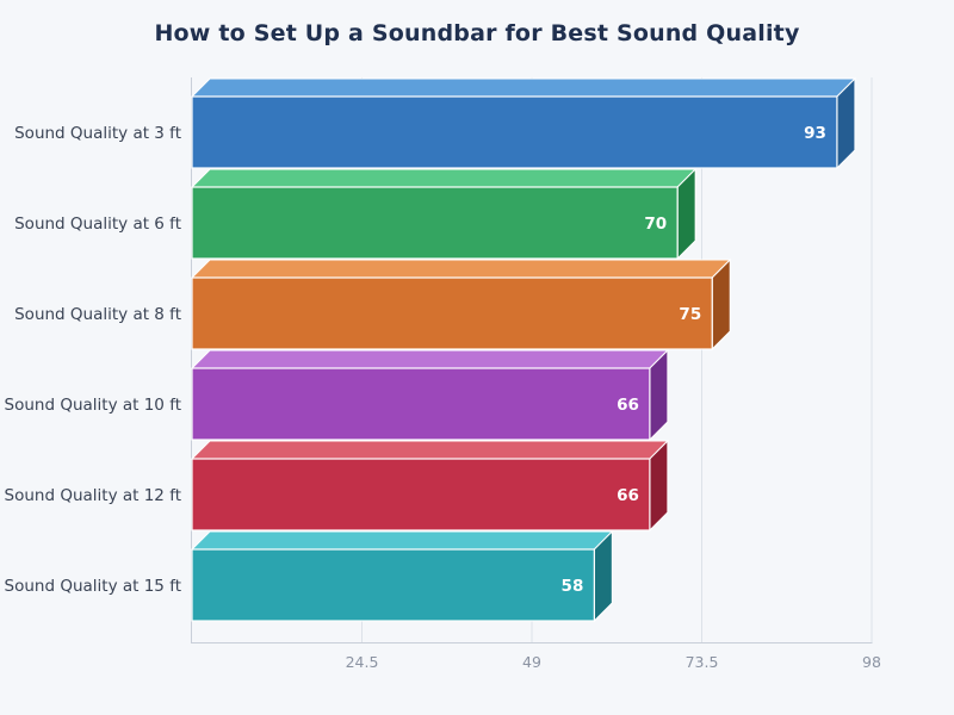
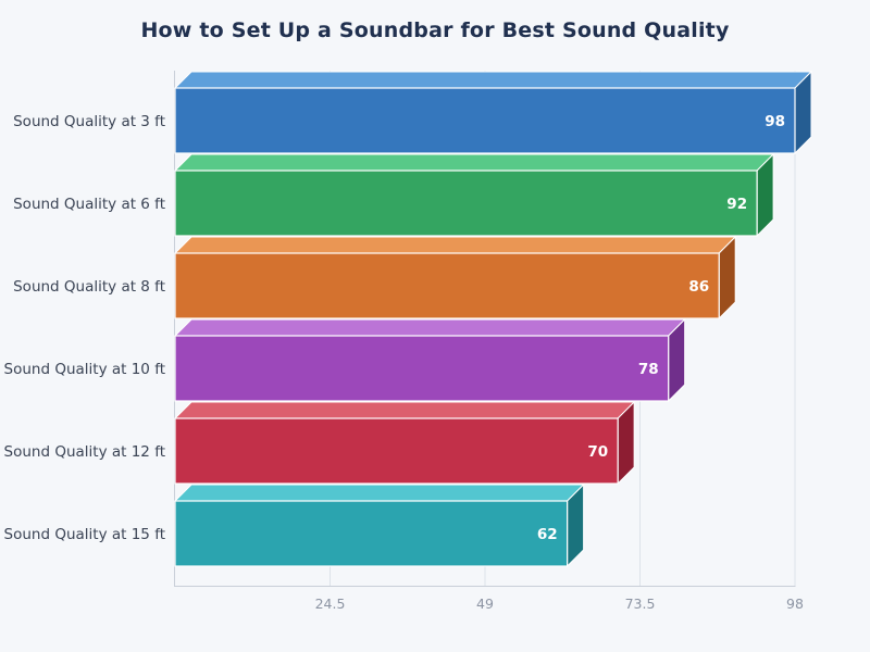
Sound Quality at 3 ft: 93 -> 98
Sound Quality at 6 ft: 70 -> 92
Sound Quality at 8 ft: 75 -> 86
Sound Quality at 10 ft: 66 -> 78
Sound Quality at 12 ft: 66 -> 70
Sound Quality at 15 ft: 58 -> 62
